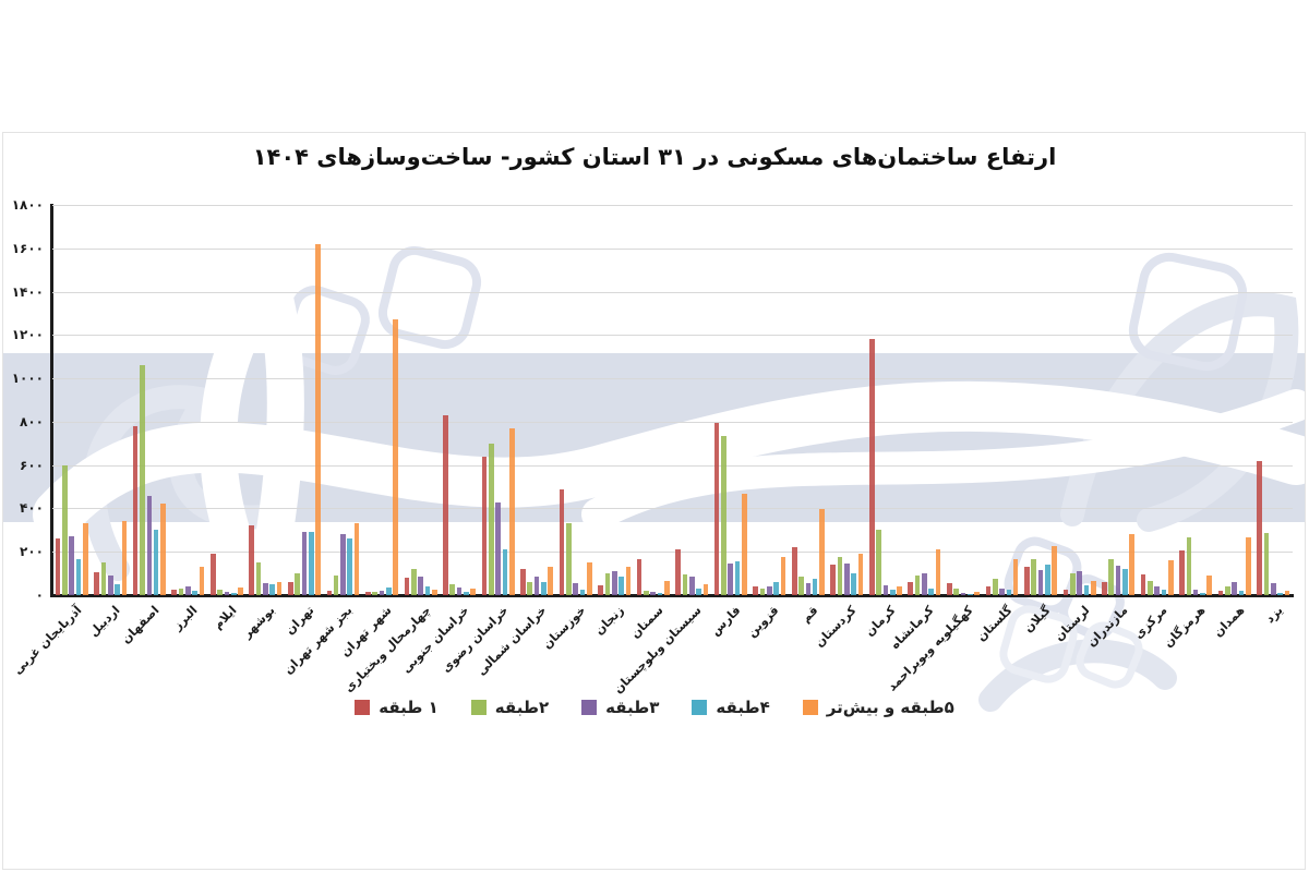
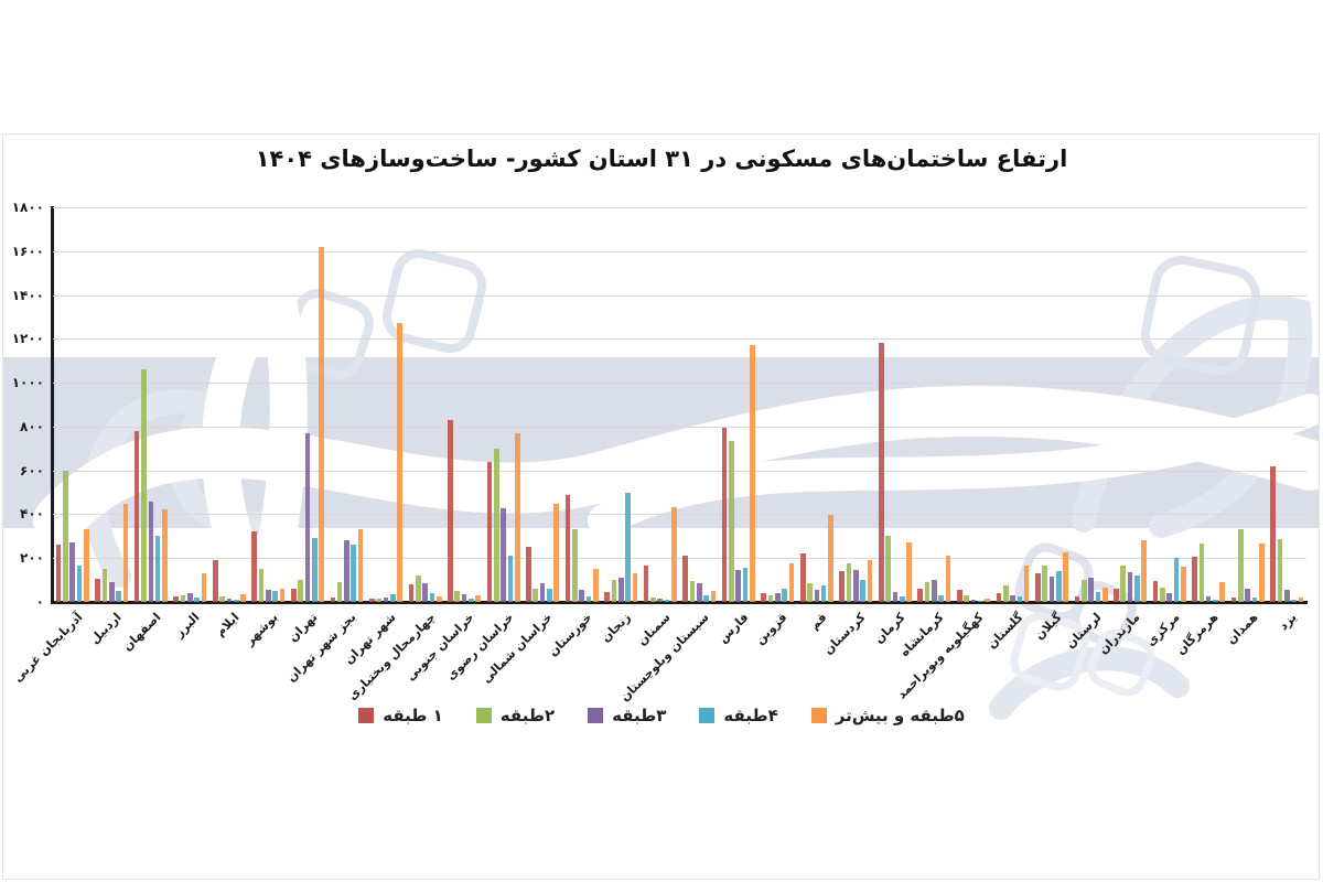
۵طبقه و بیش‌تر/اردبیل: 340 -> 450
۳طبقه/تهران: 290 -> 770
۱ طبقه/خراسان شمالی: 120 -> 250
۵طبقه و بیش‌تر/خراسان شمالی: 130 -> 450
۴طبقه/زنجان: 80 -> 500
۵طبقه و بیش‌تر/سمنان: 60 -> 430
۵طبقه و بیش‌تر/فارس: 470 -> 1170
۵طبقه و بیش‌تر/کرمان: 40 -> 270
۴طبقه/مرکزی: 20 -> 200
۲طبقه/همدان: 40 -> 330
